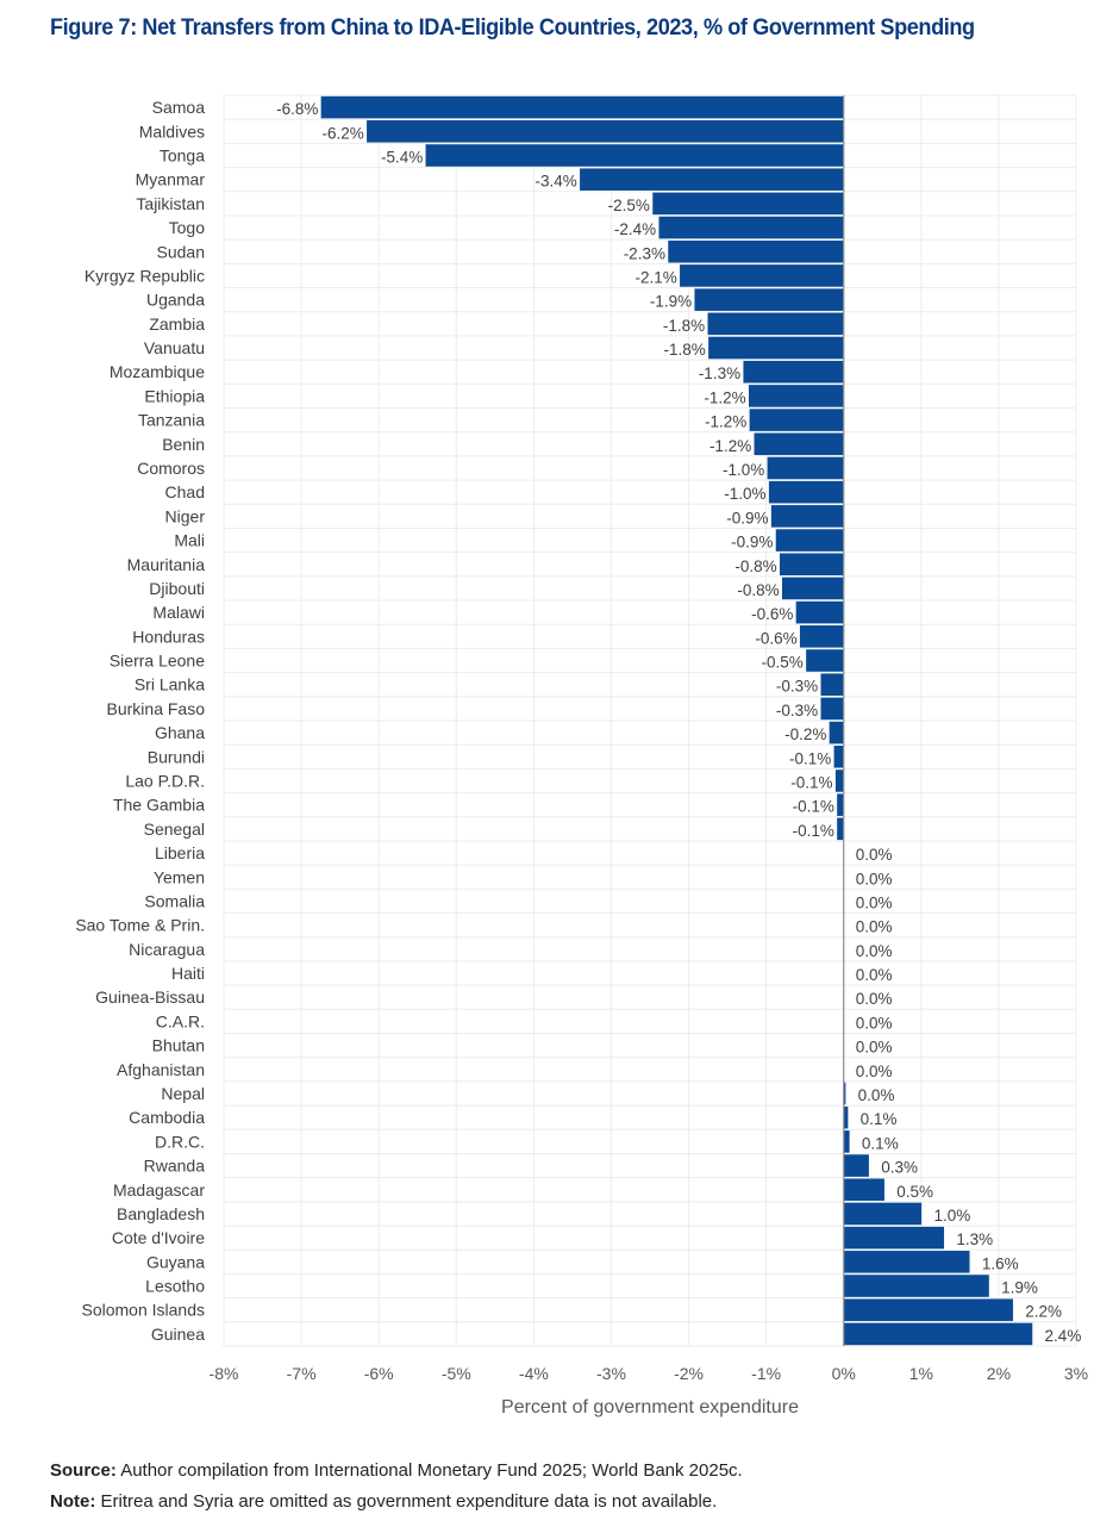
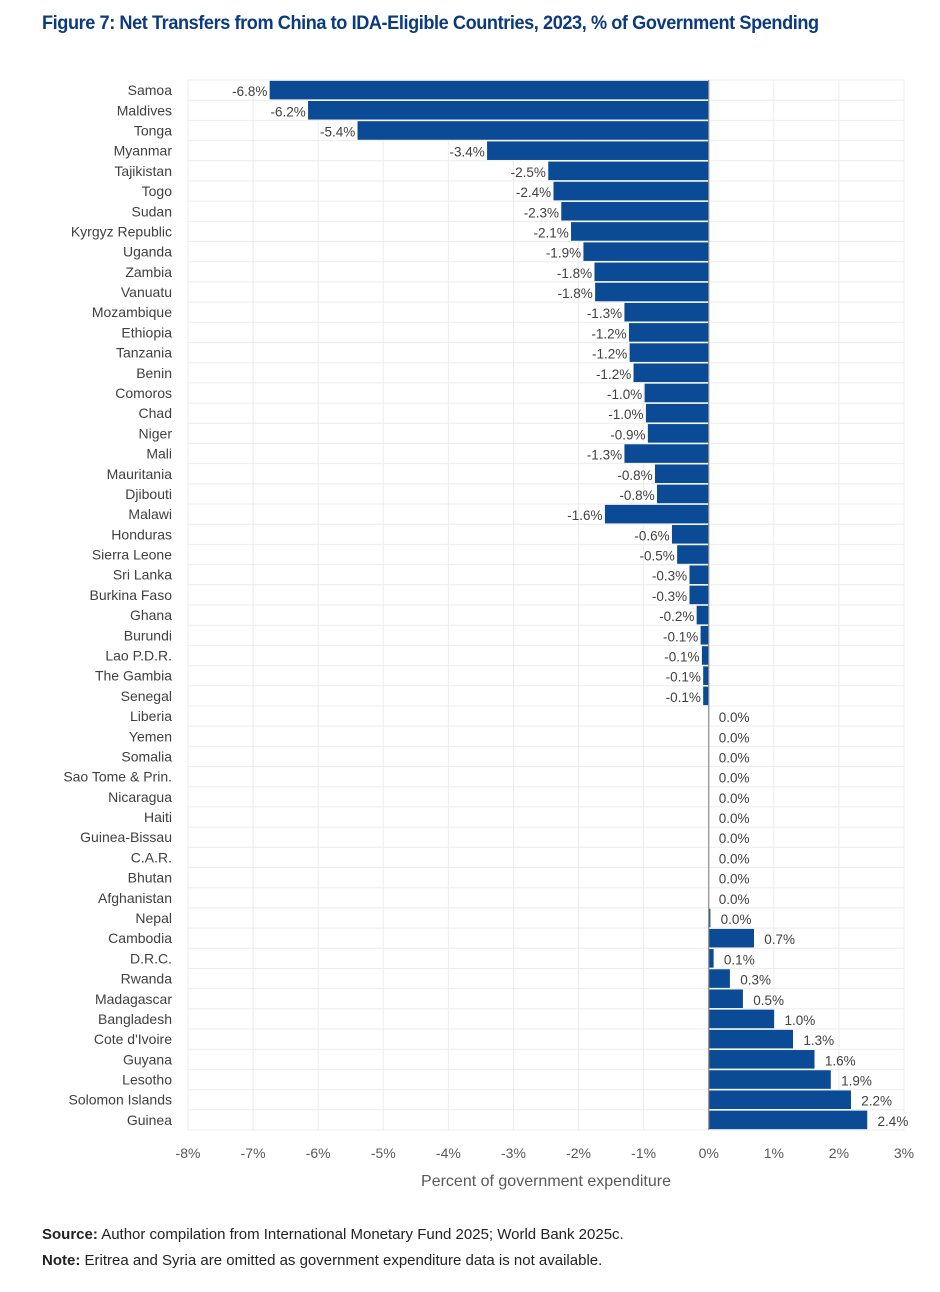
Mali: -0.9% -> -1.3%
Malawi: -0.6% -> -1.6%
Cambodia: 0.1% -> 0.7%
